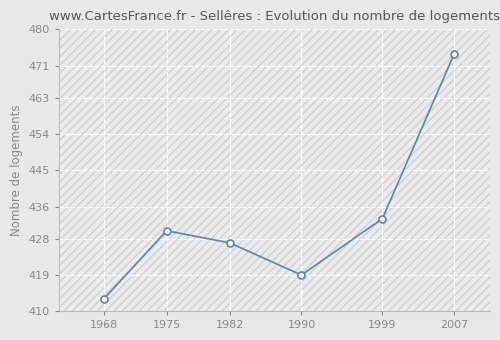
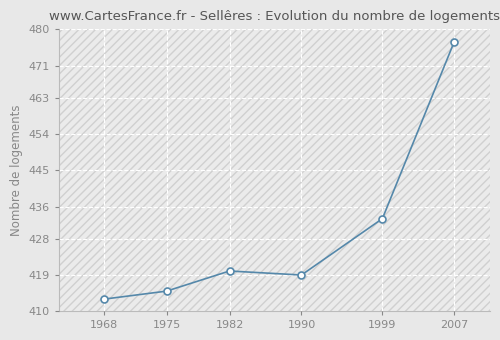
1975: 430 -> 415
1982: 427 -> 420
2007: 474 -> 477
